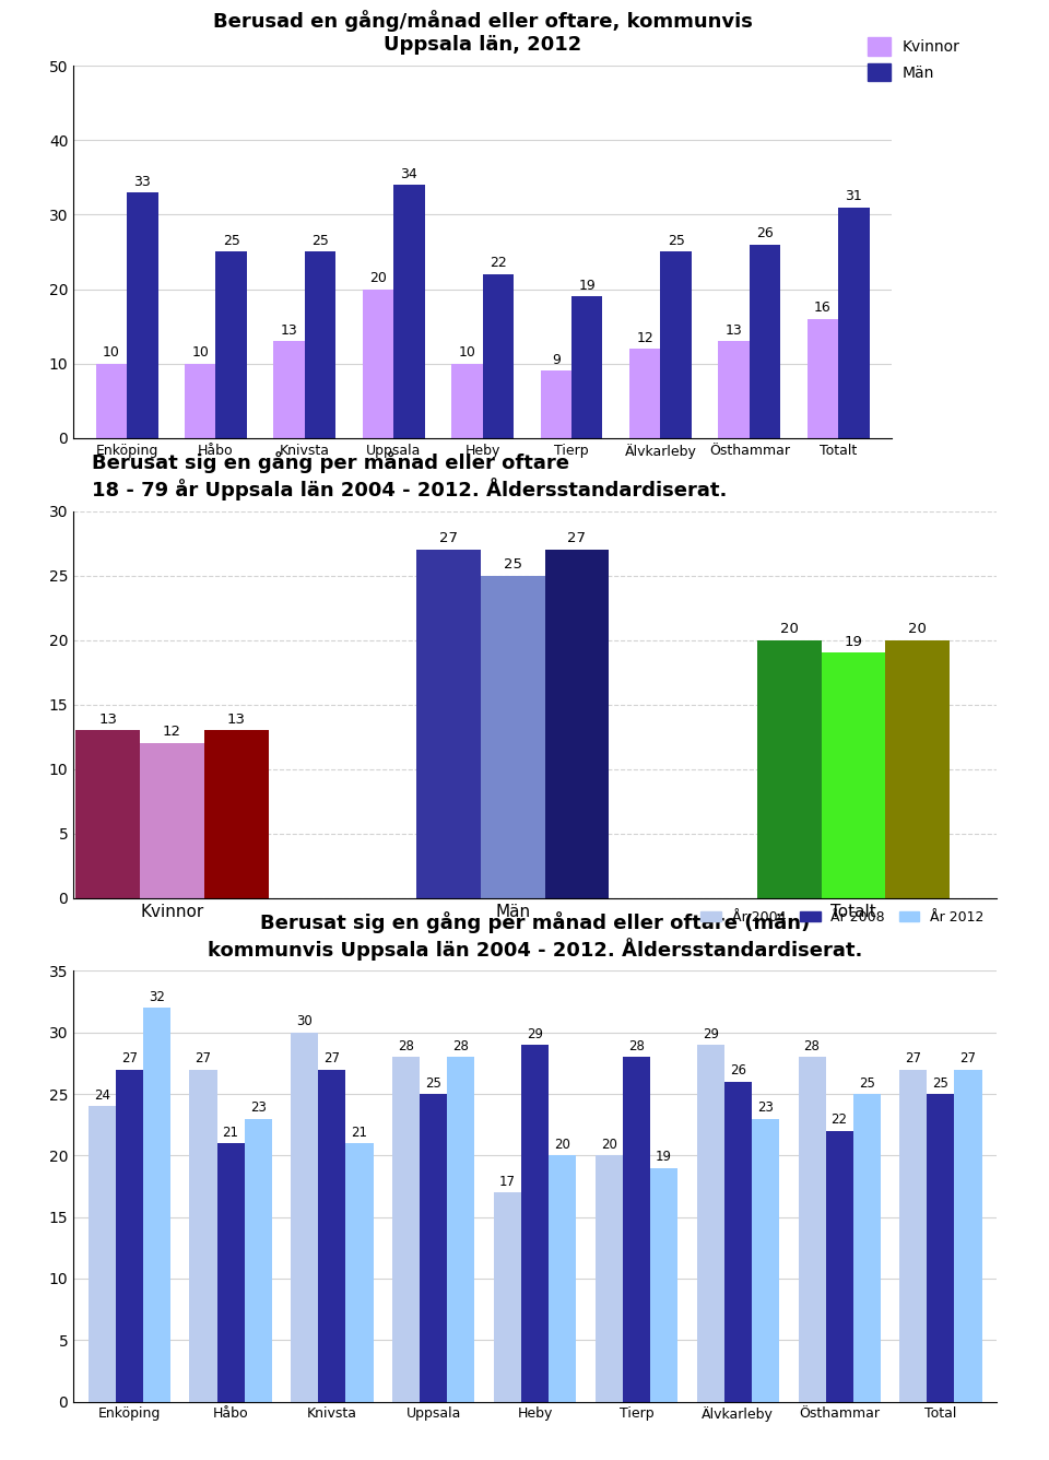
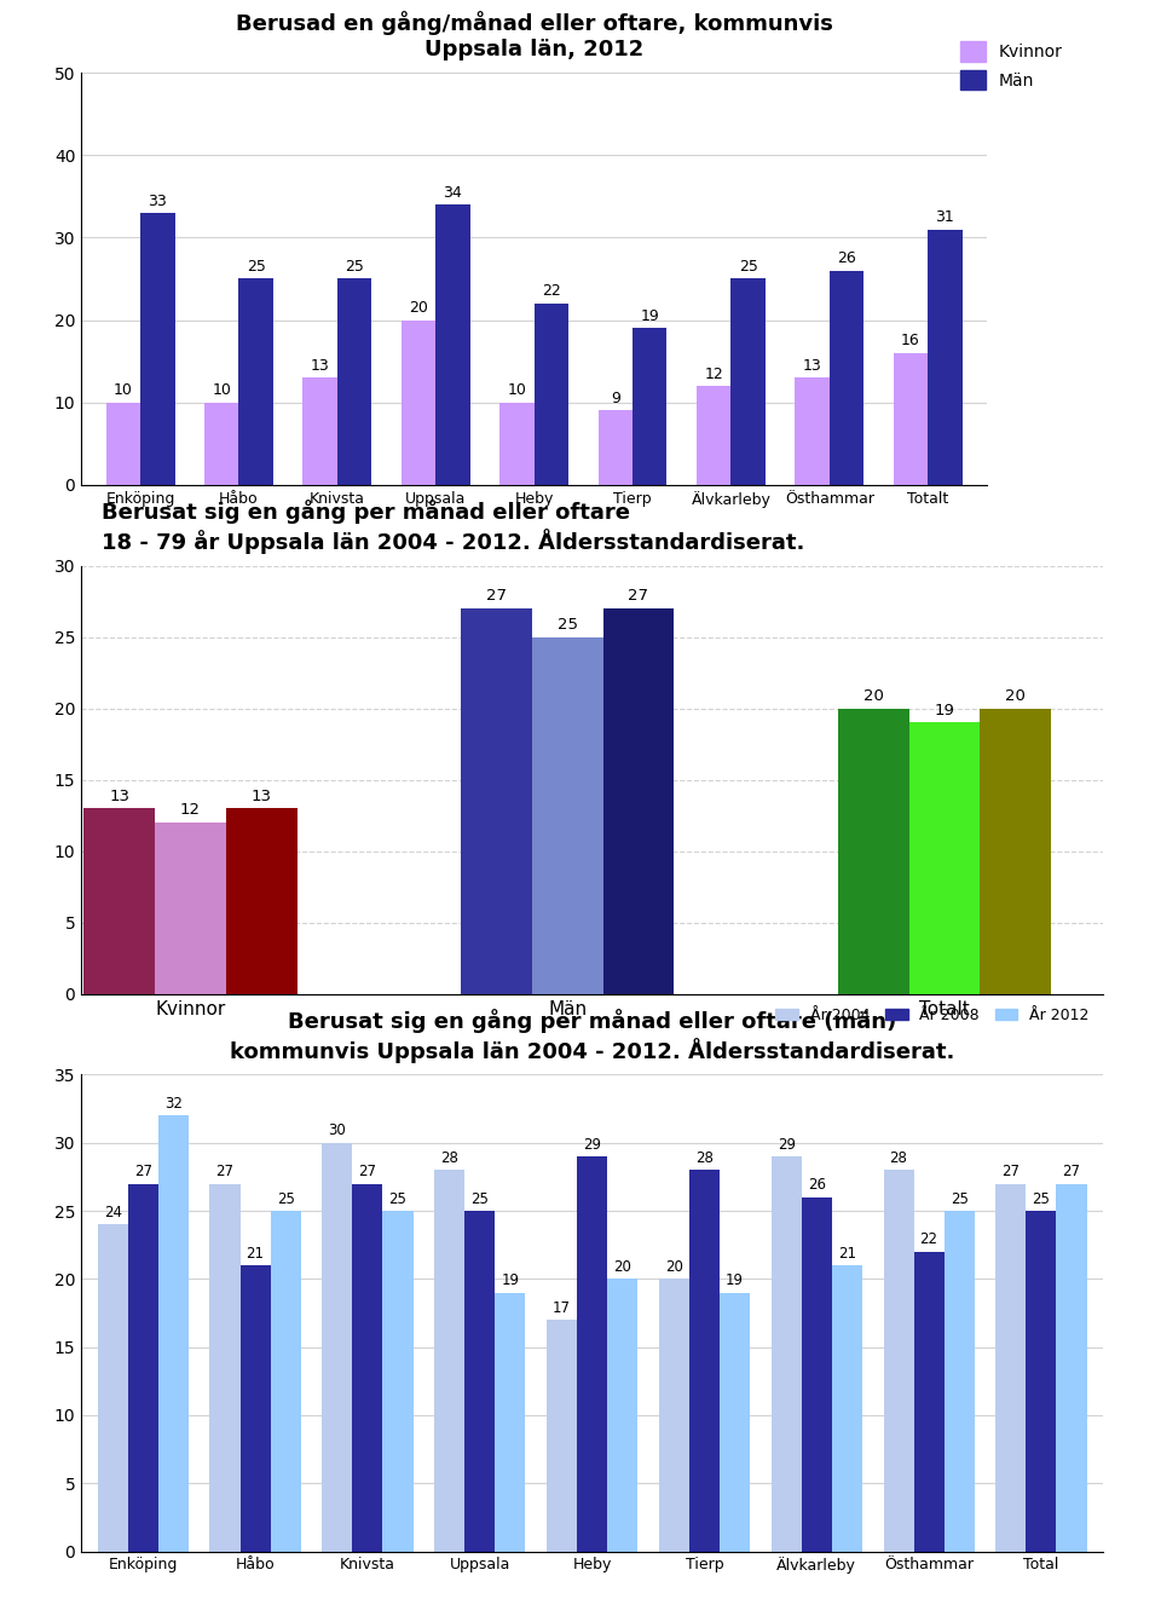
År 2012/Håbo: 23 -> 25
År 2012/Knivsta: 21 -> 25
År 2012/Uppsala: 28 -> 19
År 2012/Älvkarleby: 23 -> 21
